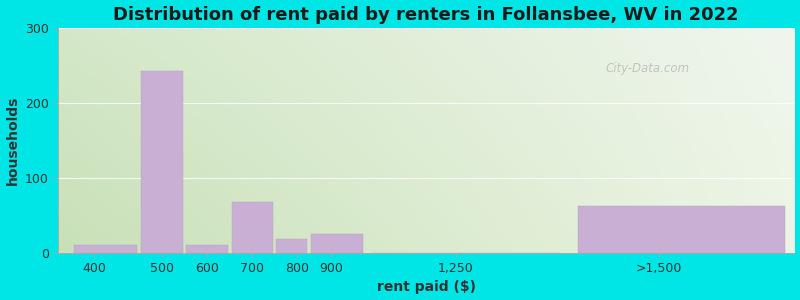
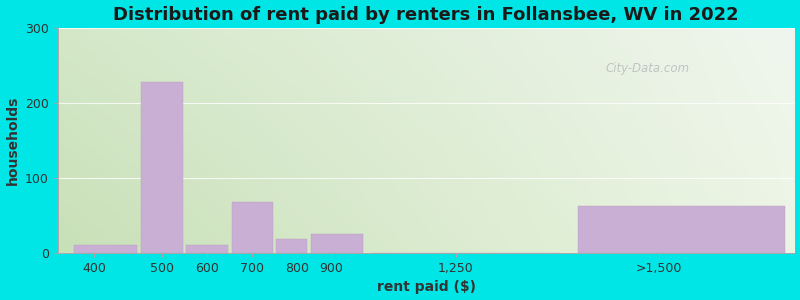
500: 242 -> 228
